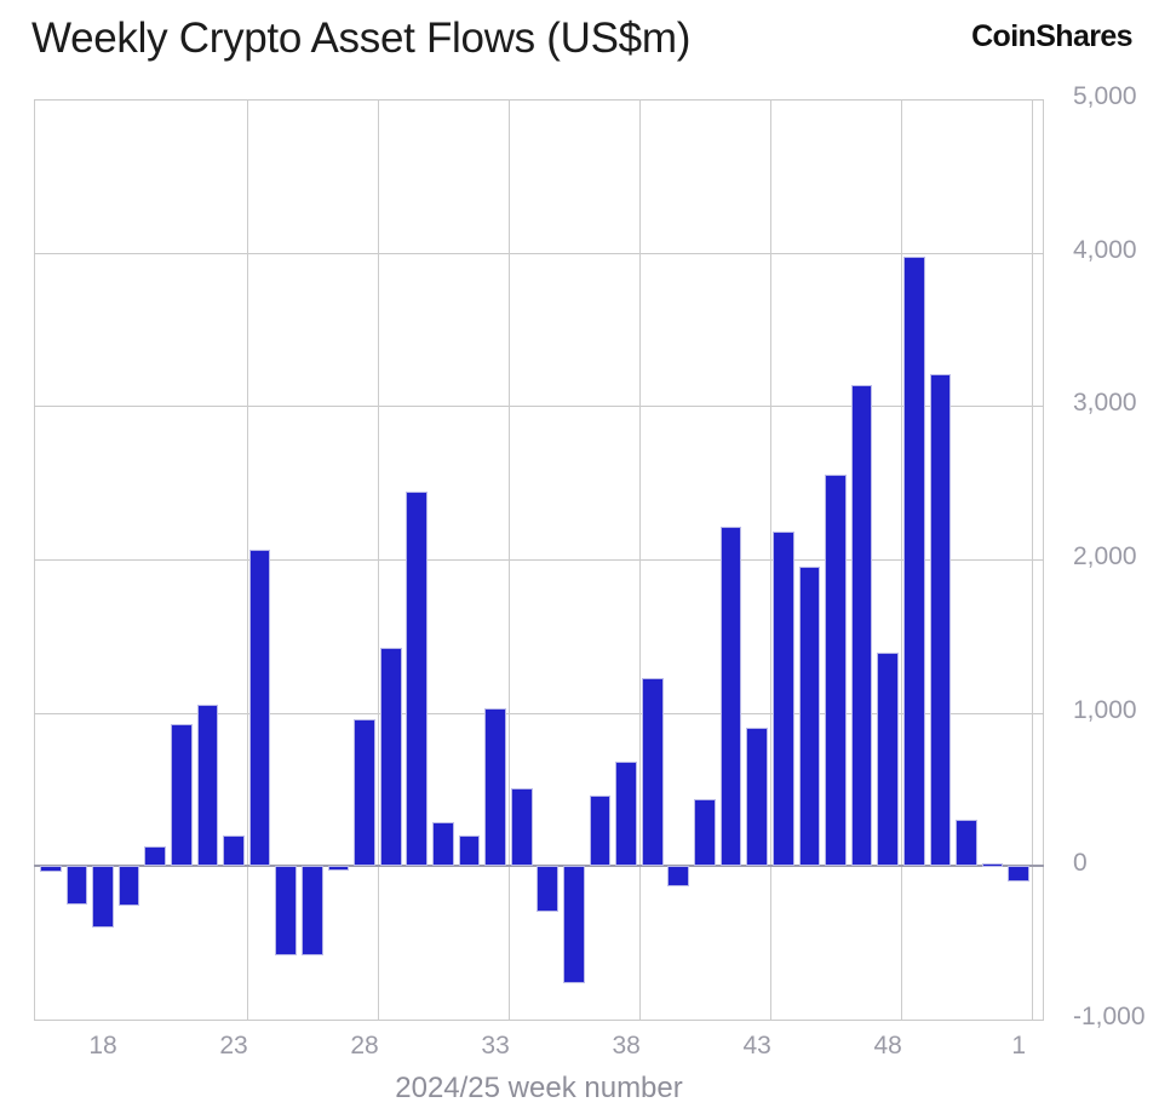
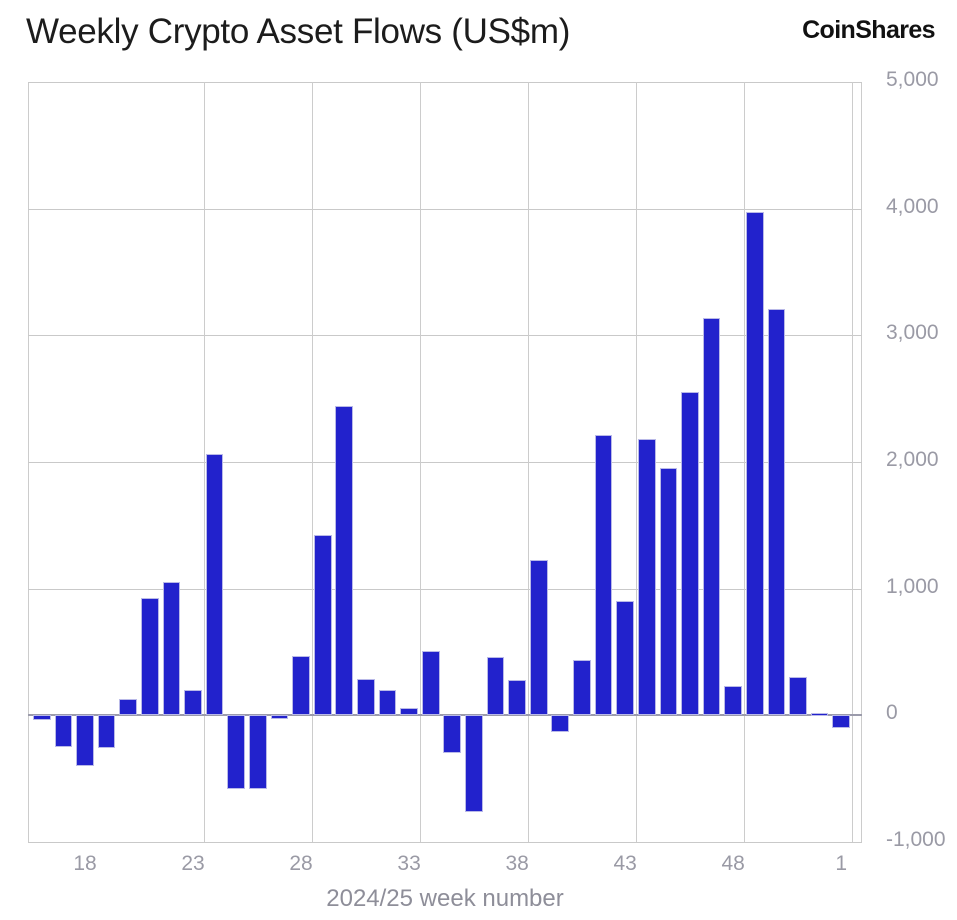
28: 960 -> 470
33: 1030 -> 60
38: 680 -> 280
48: 1390 -> 230
